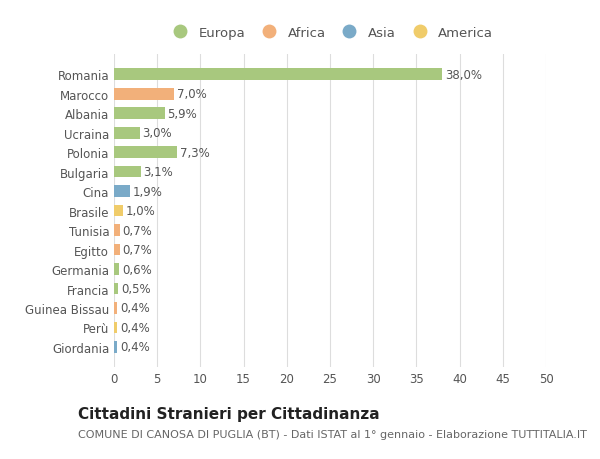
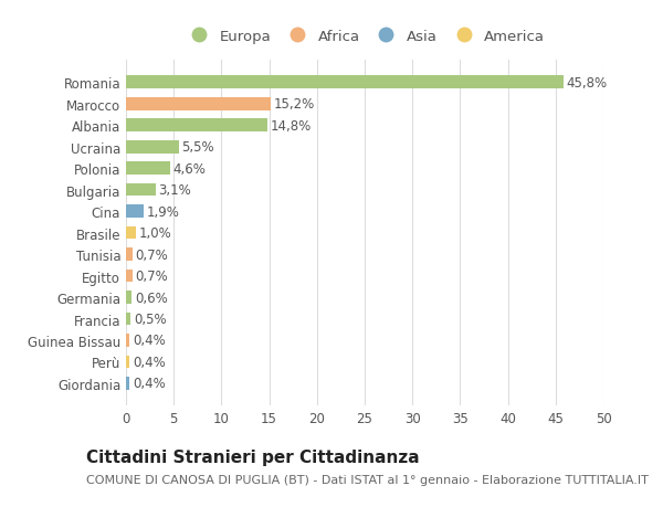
Romania: 38,0% -> 45,8%
Marocco: 7,0% -> 15,2%
Albania: 5,9% -> 14,8%
Ucraina: 3,0% -> 5,5%
Polonia: 7,3% -> 4,6%
